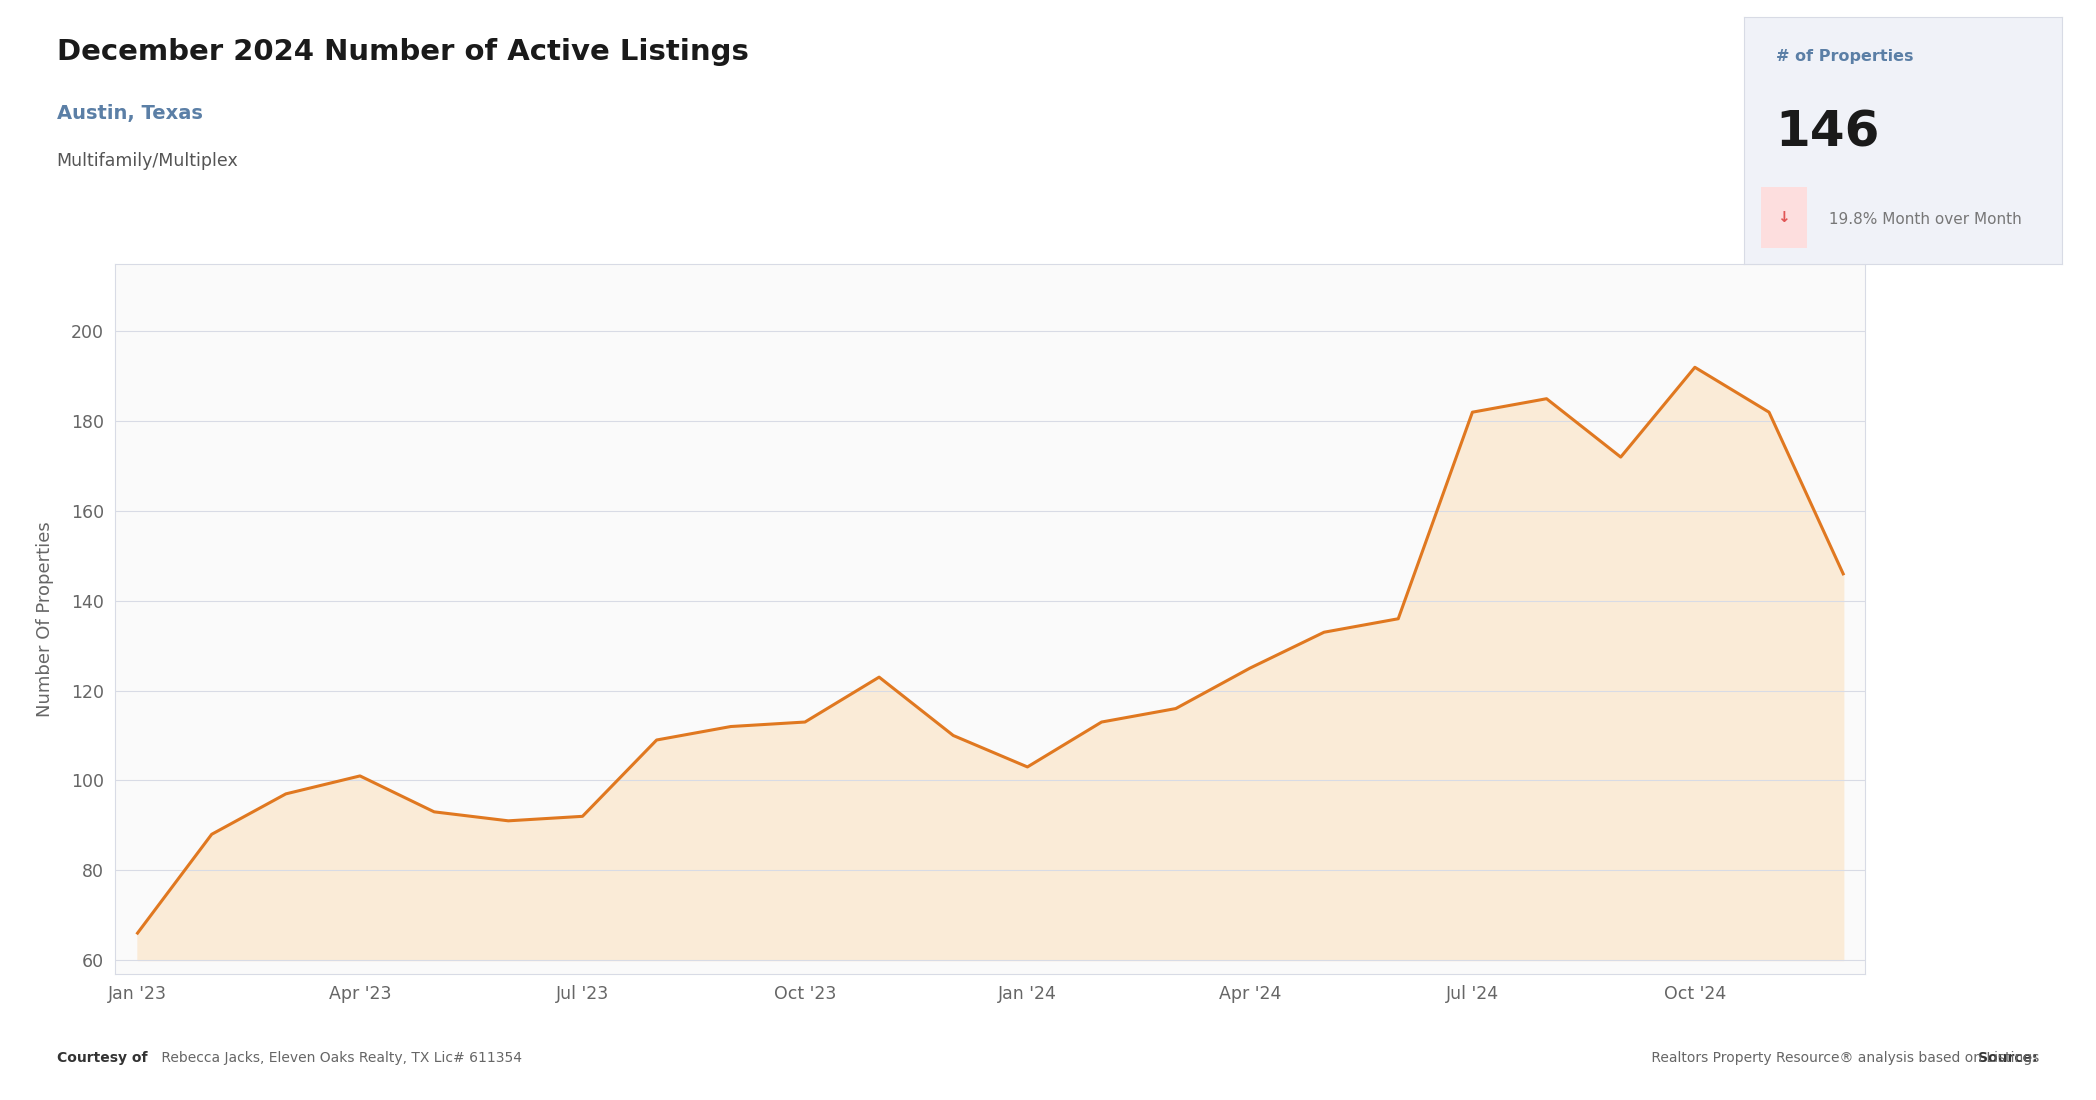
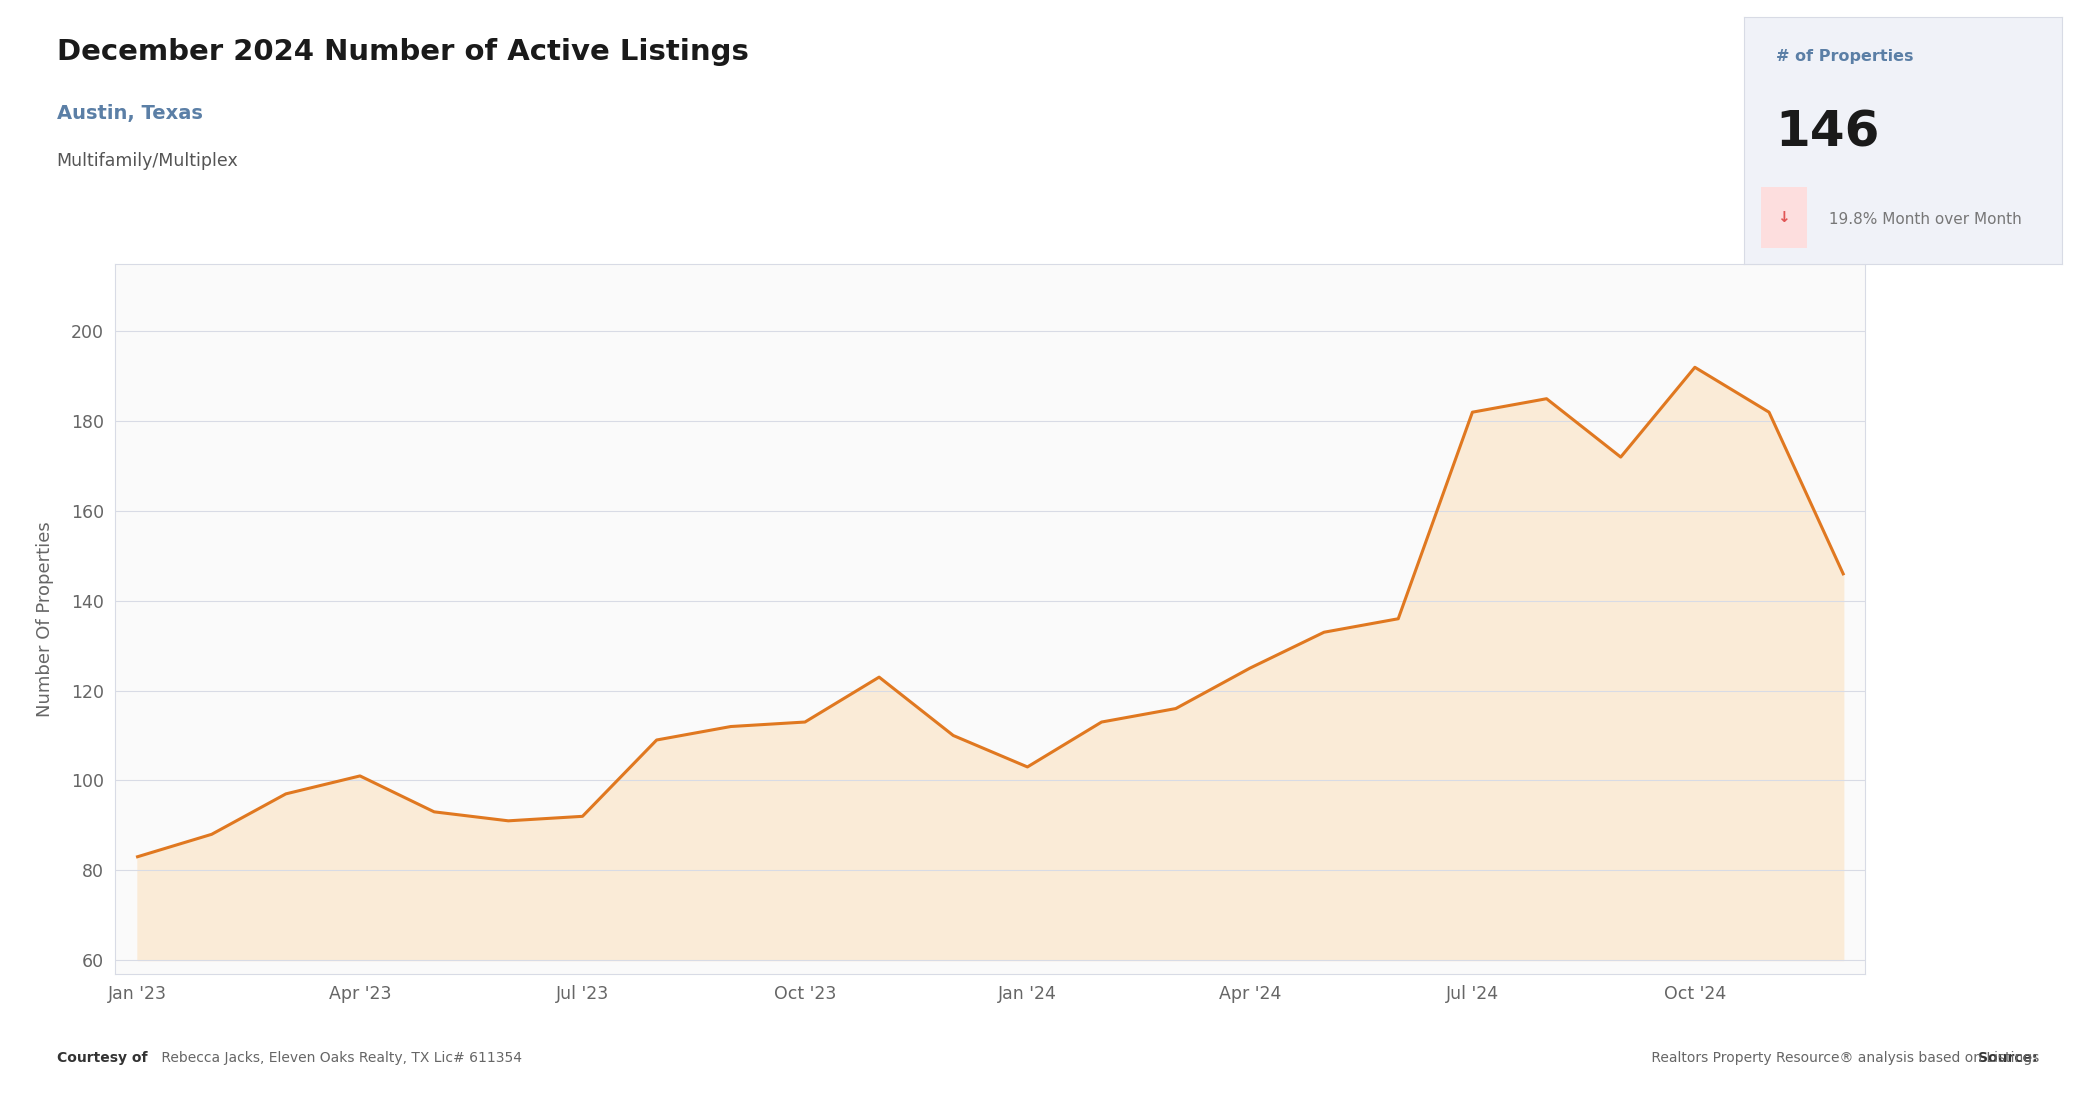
Jan '23: 66 -> 83
